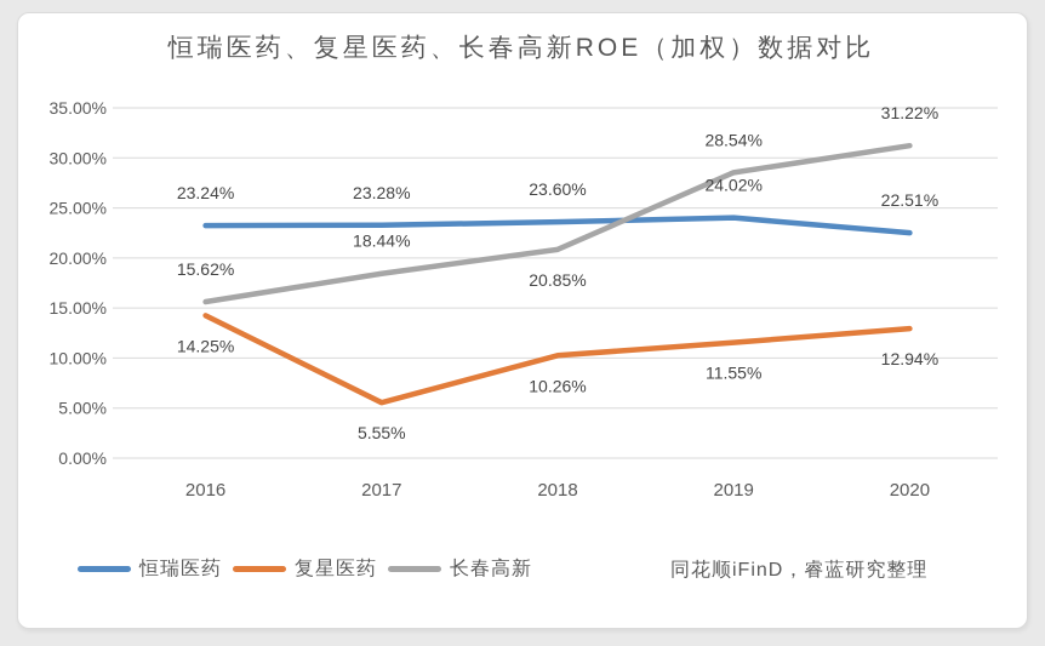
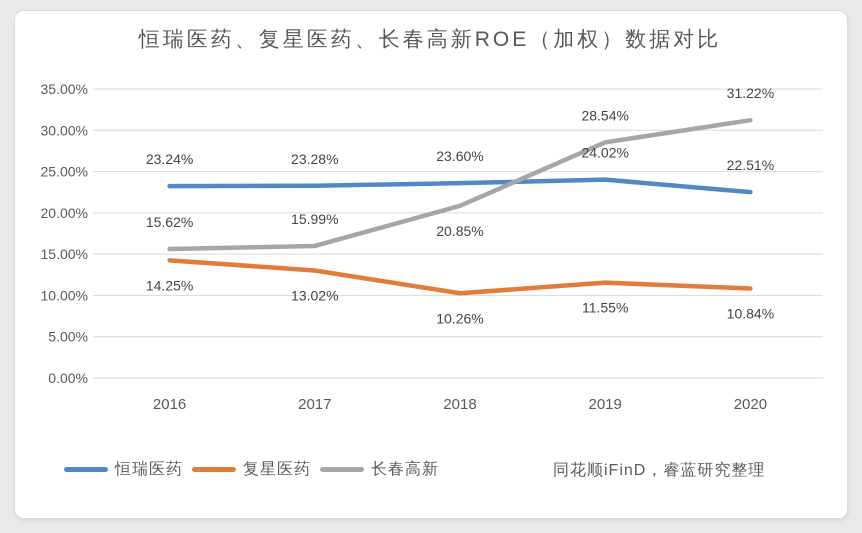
复星医药/2017: 5.55% -> 13.02%
长春高新/2017: 18.44% -> 15.99%
复星医药/2020: 12.94% -> 10.84%
